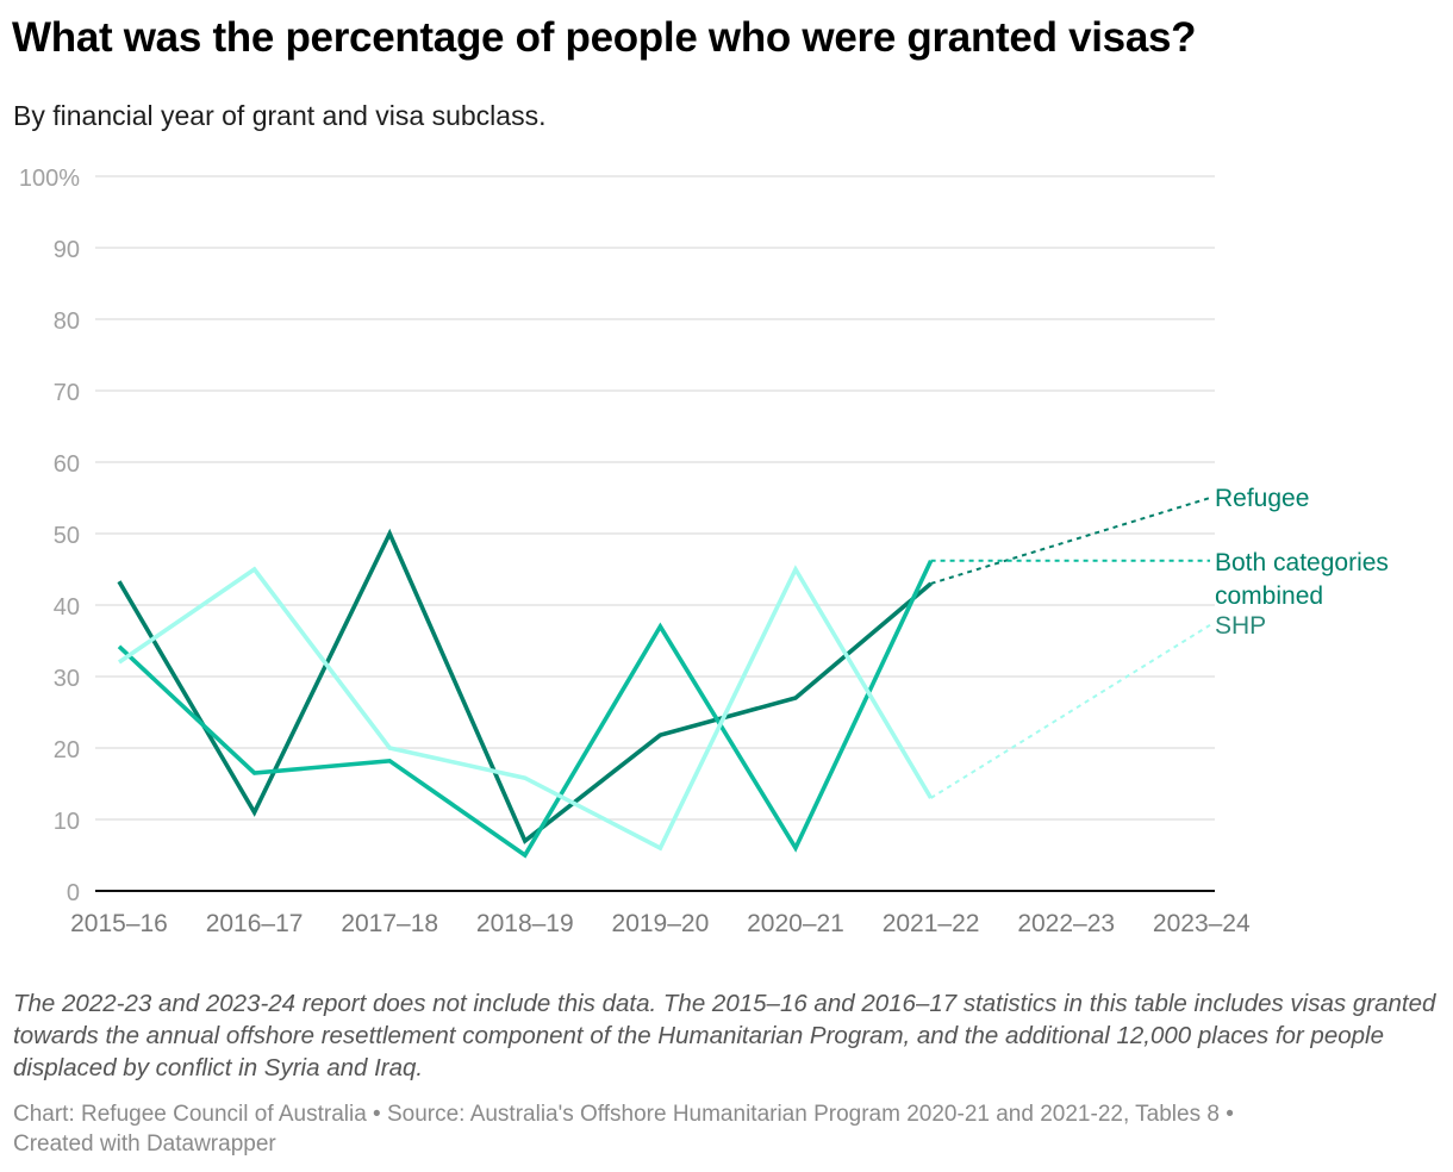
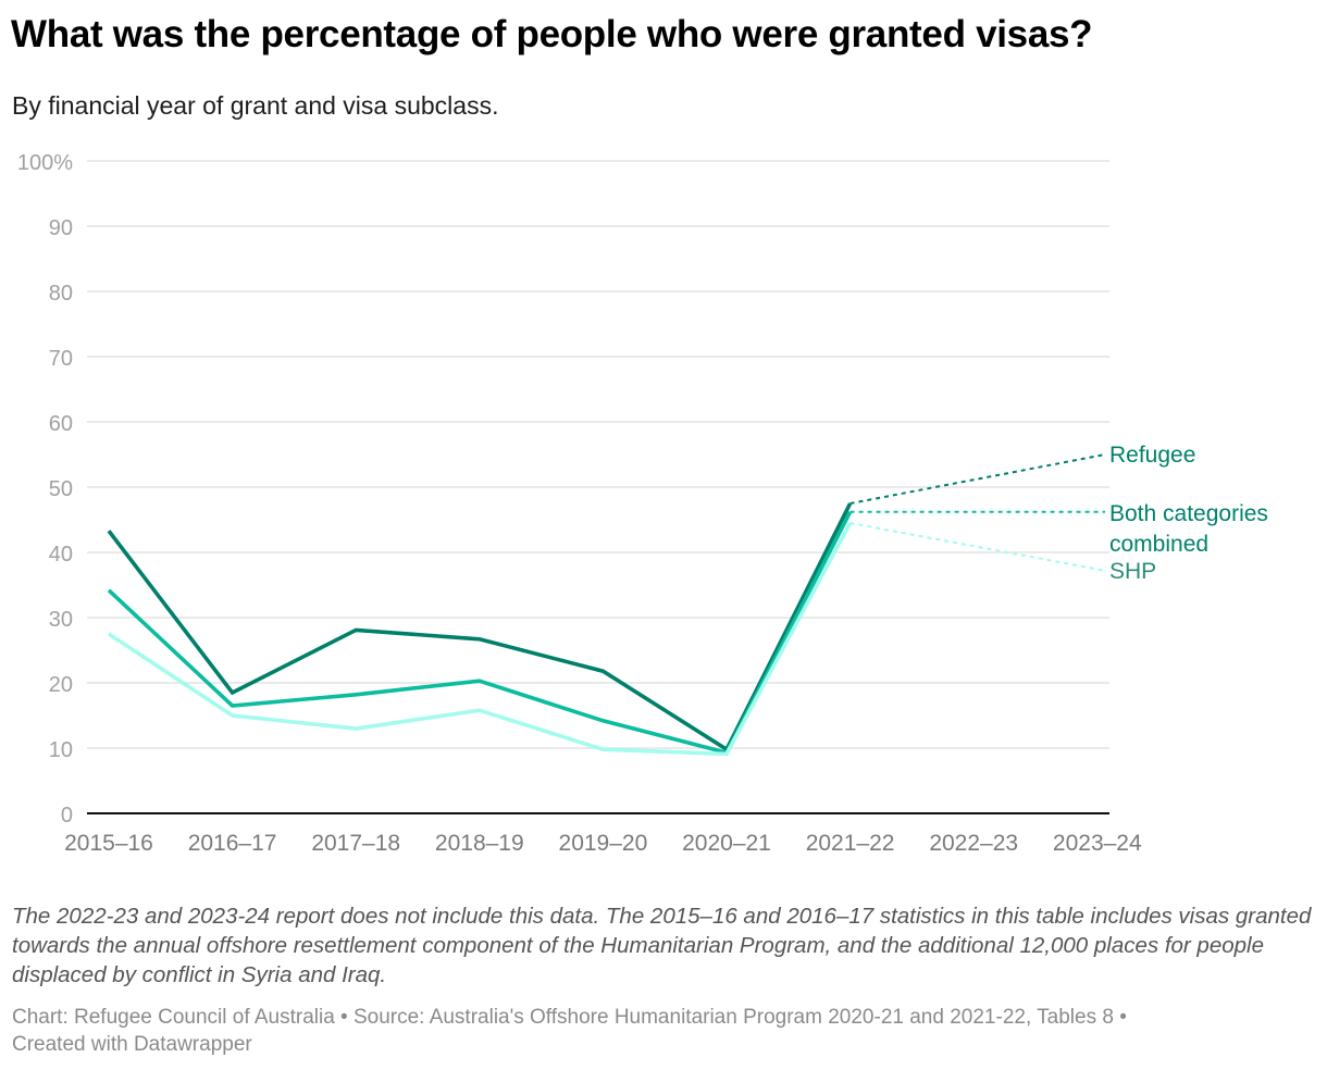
SHP/2015–16: 32% -> 28%
Refugee/2016–17: 11% -> 18%
SHP/2016–17: 45% -> 15%
Refugee/2017–18: 50% -> 28%
SHP/2017–18: 20% -> 13%
Refugee/2018–19: 7% -> 27%
Both categories combined/2018–19: 5% -> 20%
Both categories combined/2019–20: 37% -> 14%
SHP/2019–20: 6% -> 10%
Refugee/2020–21: 27% -> 10%
Both categories combined/2020–21: 6% -> 9%
SHP/2020–21: 45% -> 9%
Refugee/2021–22: 43% -> 48%
SHP/2021–22: 13% -> 44%
